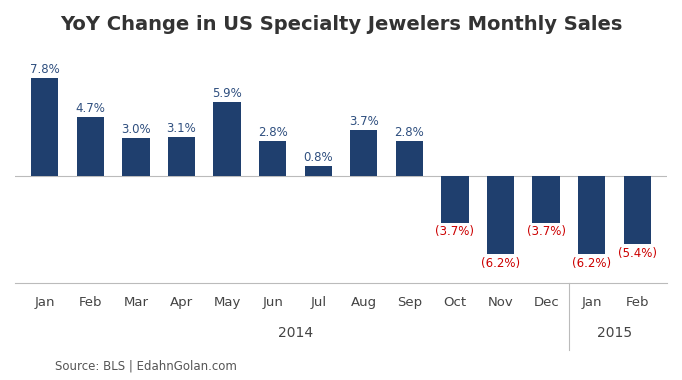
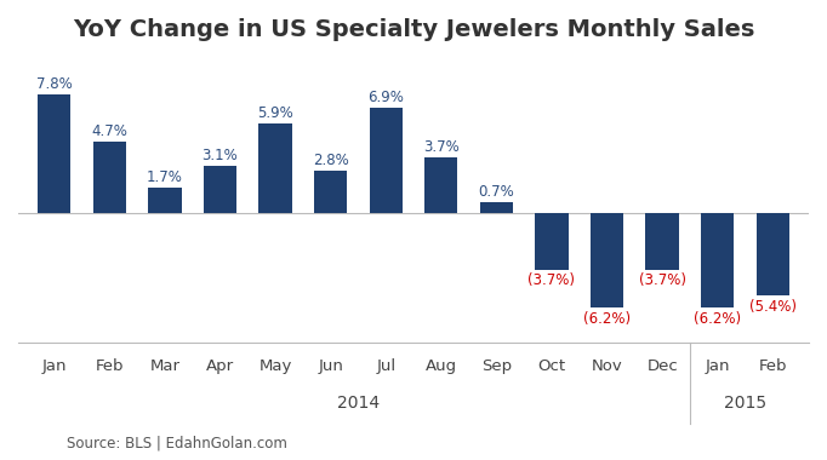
Mar: 3.0% -> 1.7%
Jul: 0.8% -> 6.9%
Sep: 2.8% -> 0.7%
